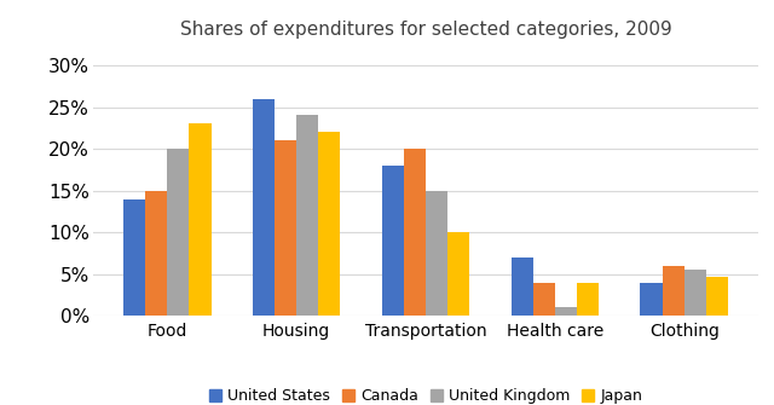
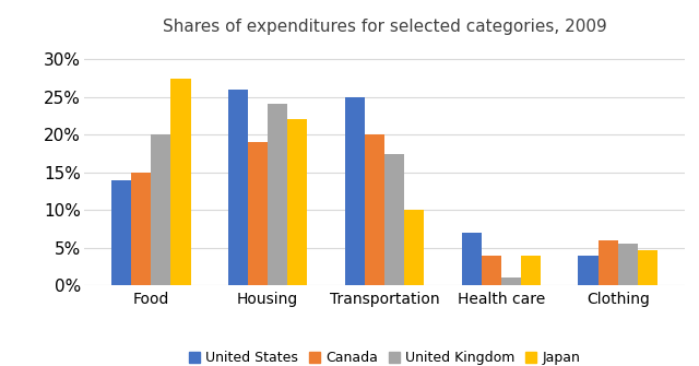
Japan/Food: 23.0% -> 27.4%
Canada/Housing: 21% -> 19%
United States/Transportation: 18% -> 25%
United Kingdom/Transportation: 15.0% -> 17.4%
